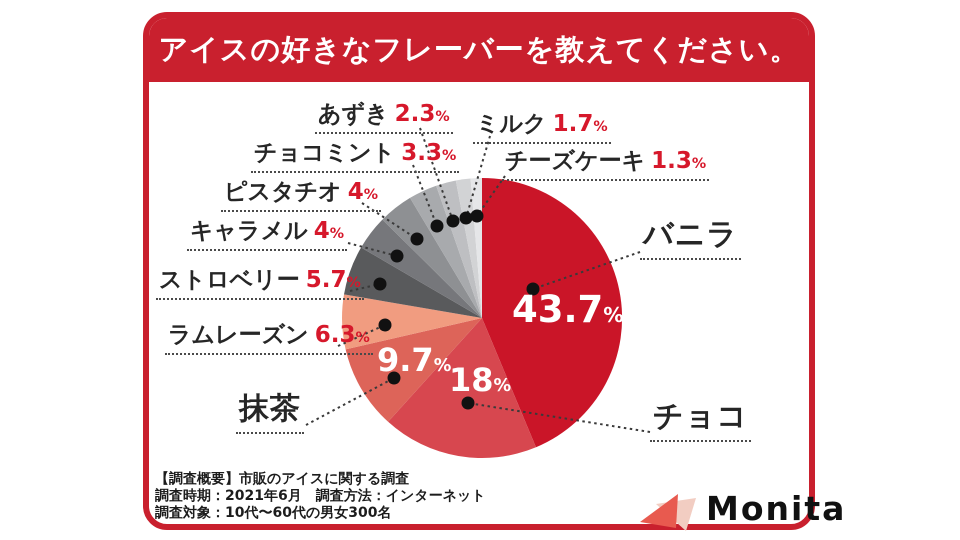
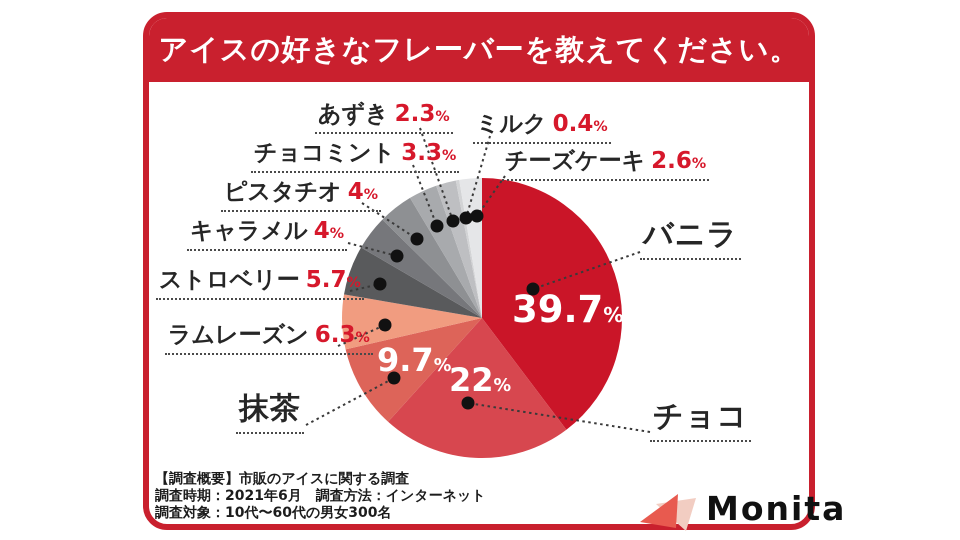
バニラ: 43.7 -> 39.7
チョコ: 18 -> 22
ミルク: 1.7 -> 0.4
チーズケーキ: 1.3 -> 2.6
